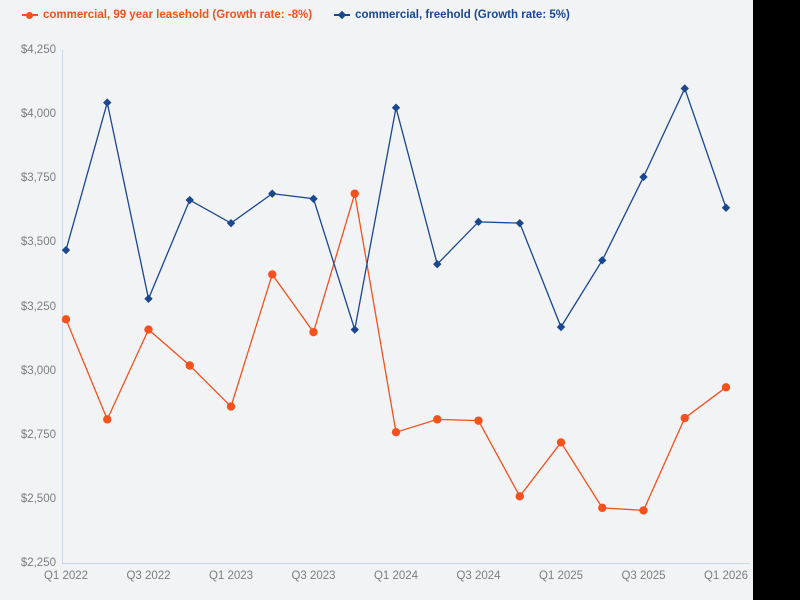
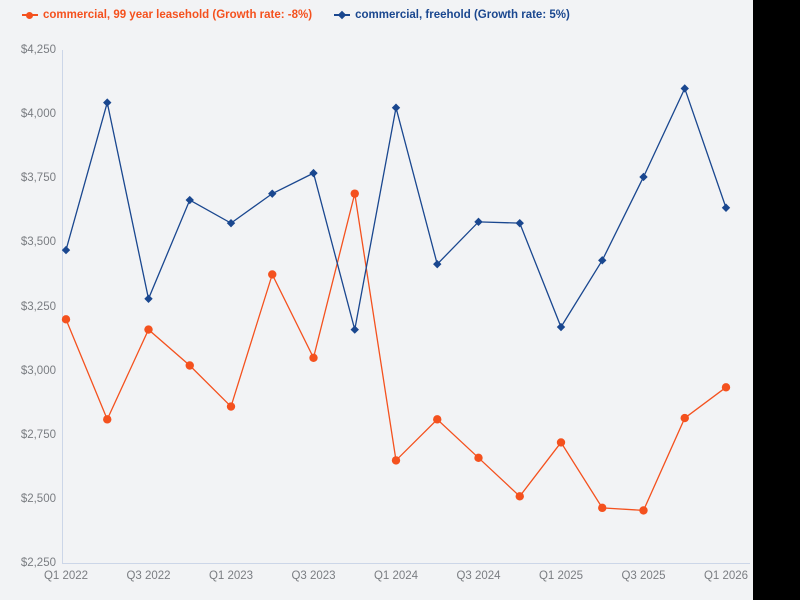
commercial, 99 year leasehold (Growth rate: -8%)/Q3 2023: $3150 -> $3050
commercial, freehold (Growth rate: 5%)/Q3 2023: $3670 -> $3770
commercial, 99 year leasehold (Growth rate: -8%)/Q1 2024: $2760 -> $2650
commercial, 99 year leasehold (Growth rate: -8%)/Q3 2024: $2800 -> $2660
